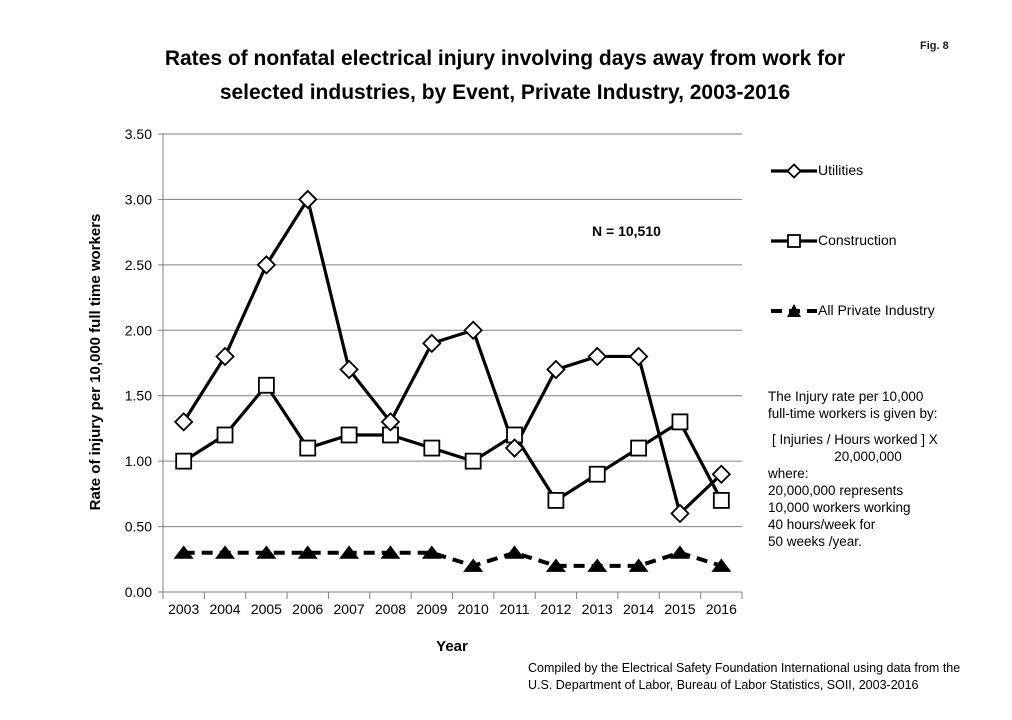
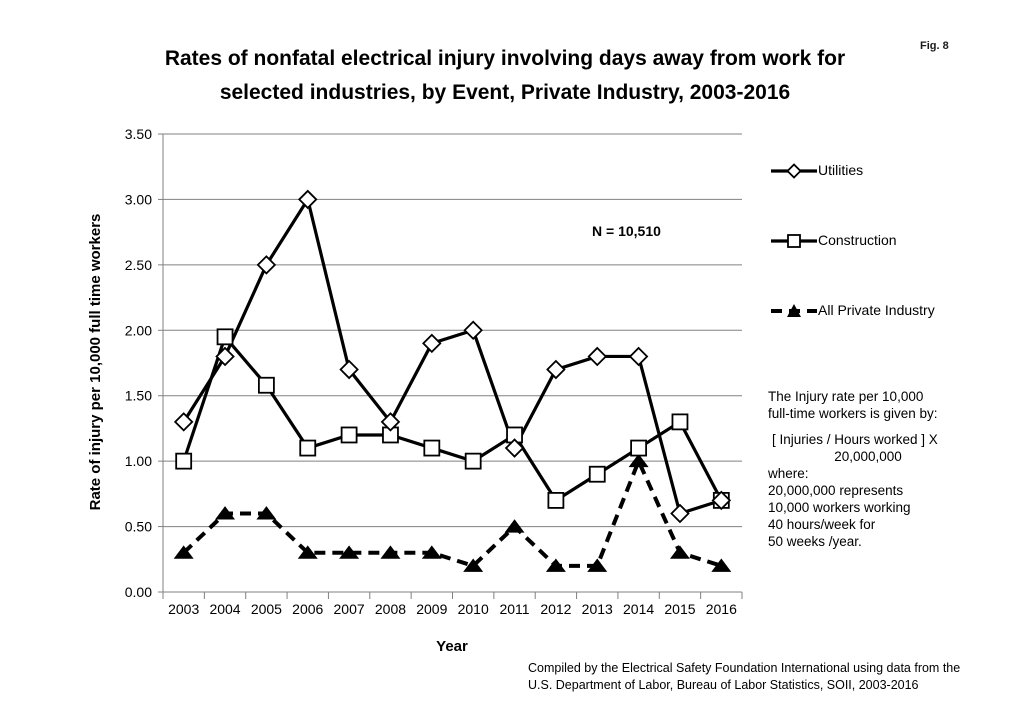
Construction/2004: 1.20 -> 1.95
All Private Industry/2004: 0.3 -> 0.6
All Private Industry/2005: 0.3 -> 0.6
All Private Industry/2011: 0.3 -> 0.5
All Private Industry/2014: 0.2 -> 1.0
Utilities/2016: 0.9 -> 0.7
